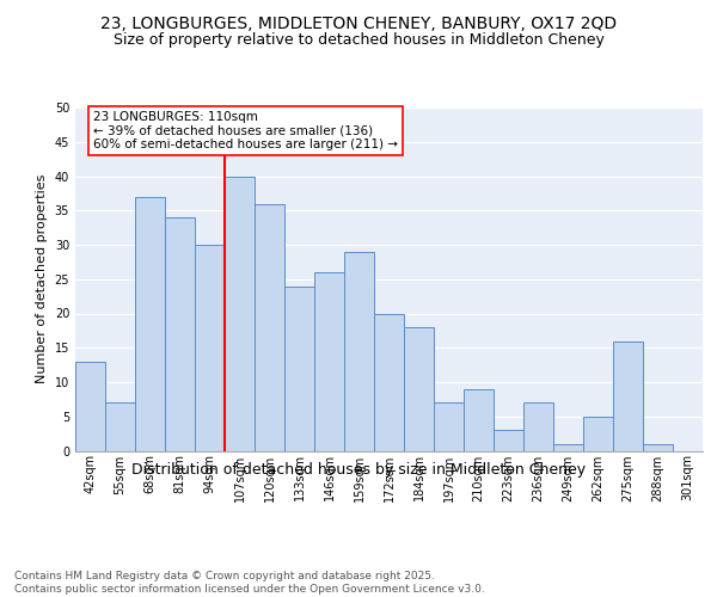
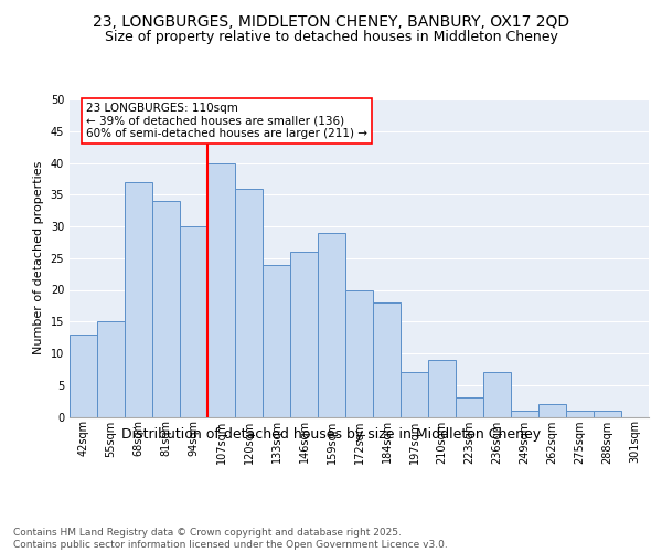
55sqm: 7 -> 15
262sqm: 5 -> 2
275sqm: 16 -> 1
